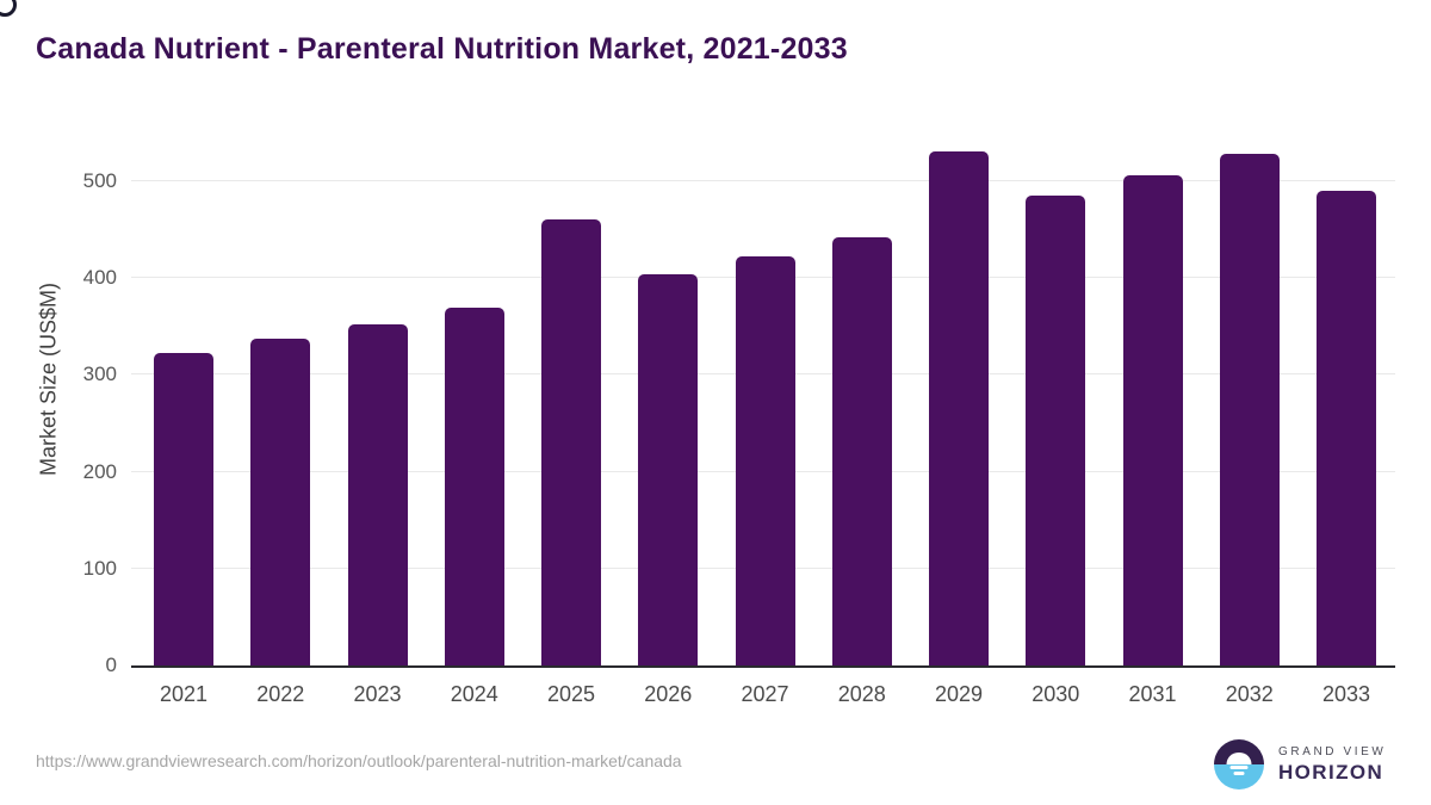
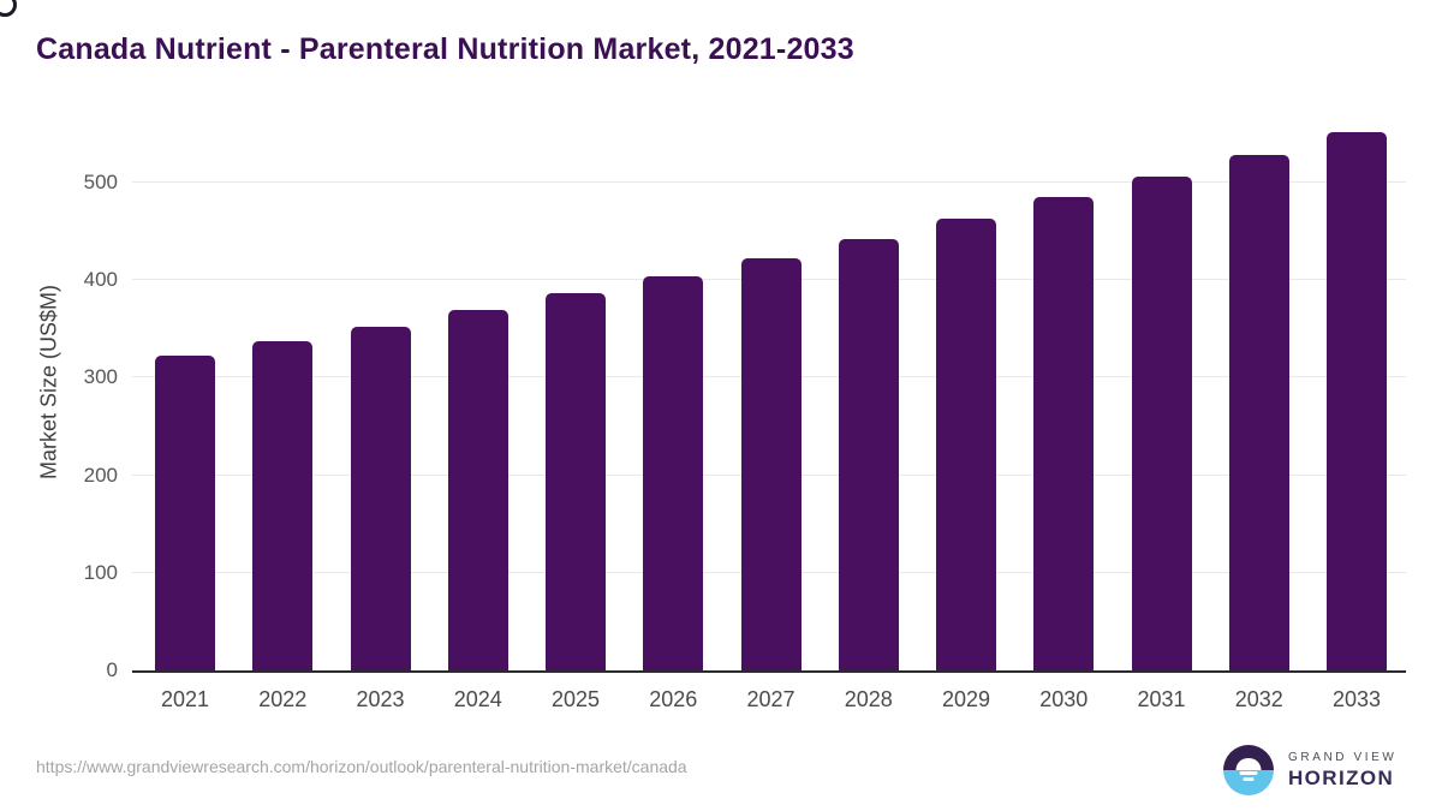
2025: 460 -> 390
2029: 530 -> 460
2033: 490 -> 550
